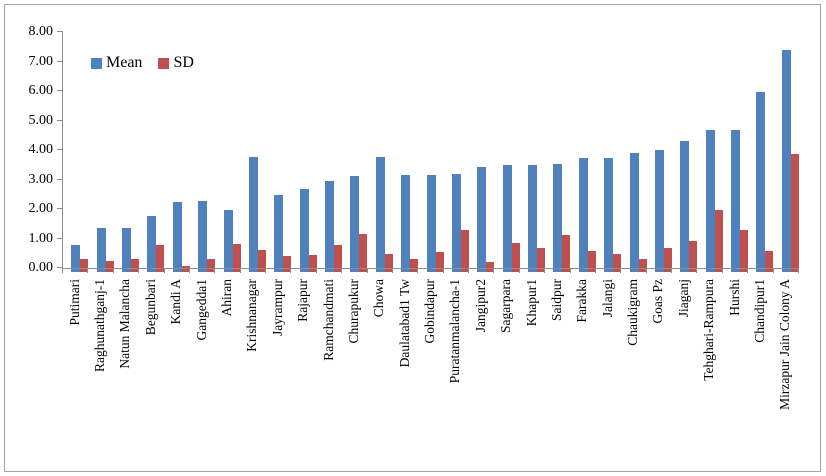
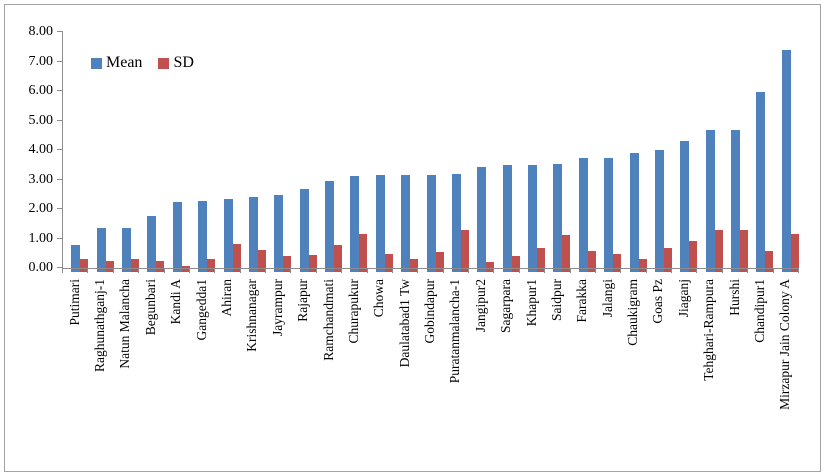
SD/Begunbari: 0.9 -> 0.4
Mean/Ahiran: 2.1 -> 2.5
Mean/Krishnanagar: 3.9 -> 2.5
Mean/Chowa: 3.9 -> 3.3
SD/Sagarpara: 1.0 -> 0.5
SD/Tehghari-Rampura: 2.1 -> 1.4
SD/Mirzapur Jain Colony A: 4.0 -> 1.3
